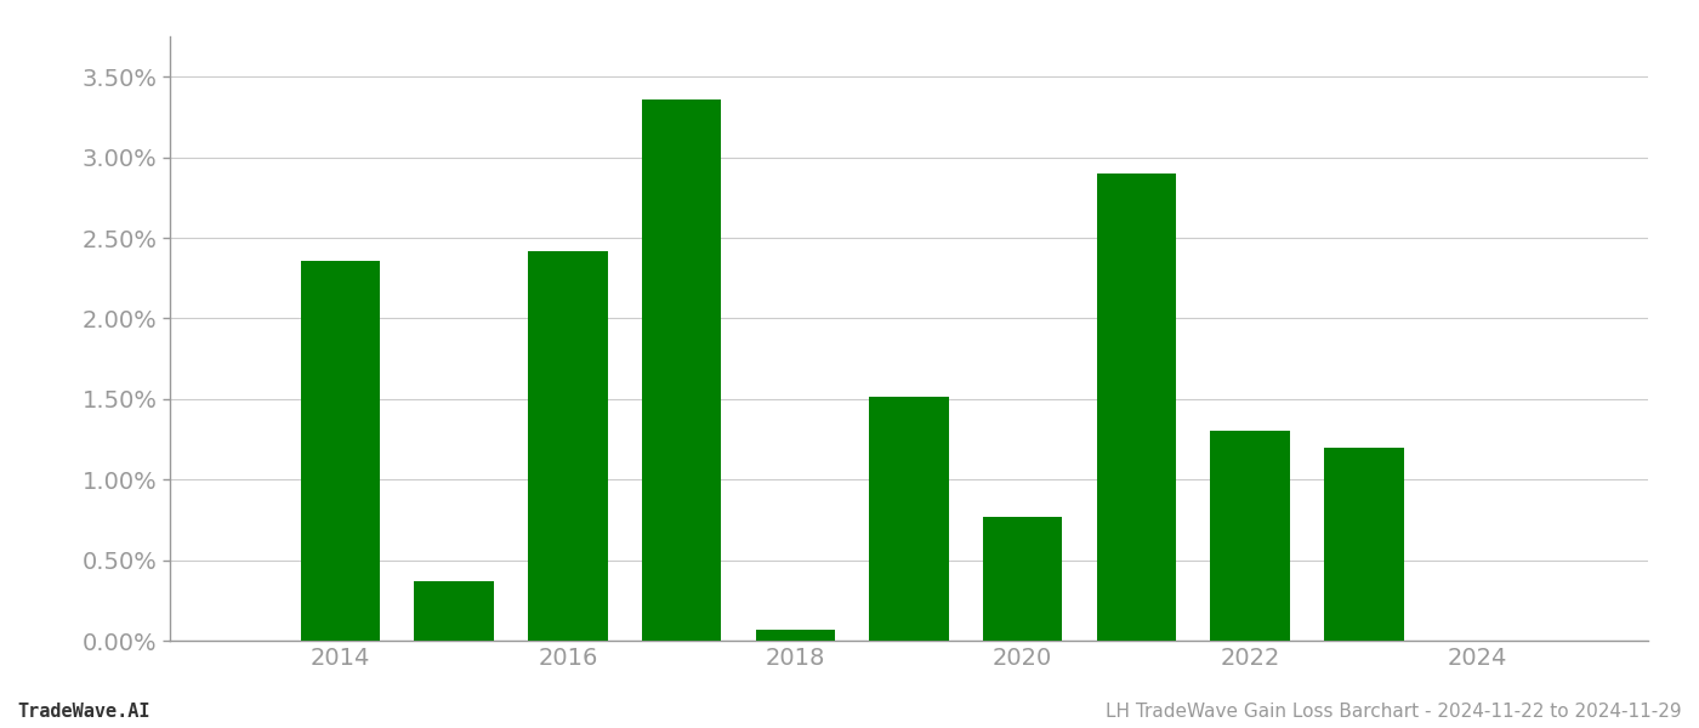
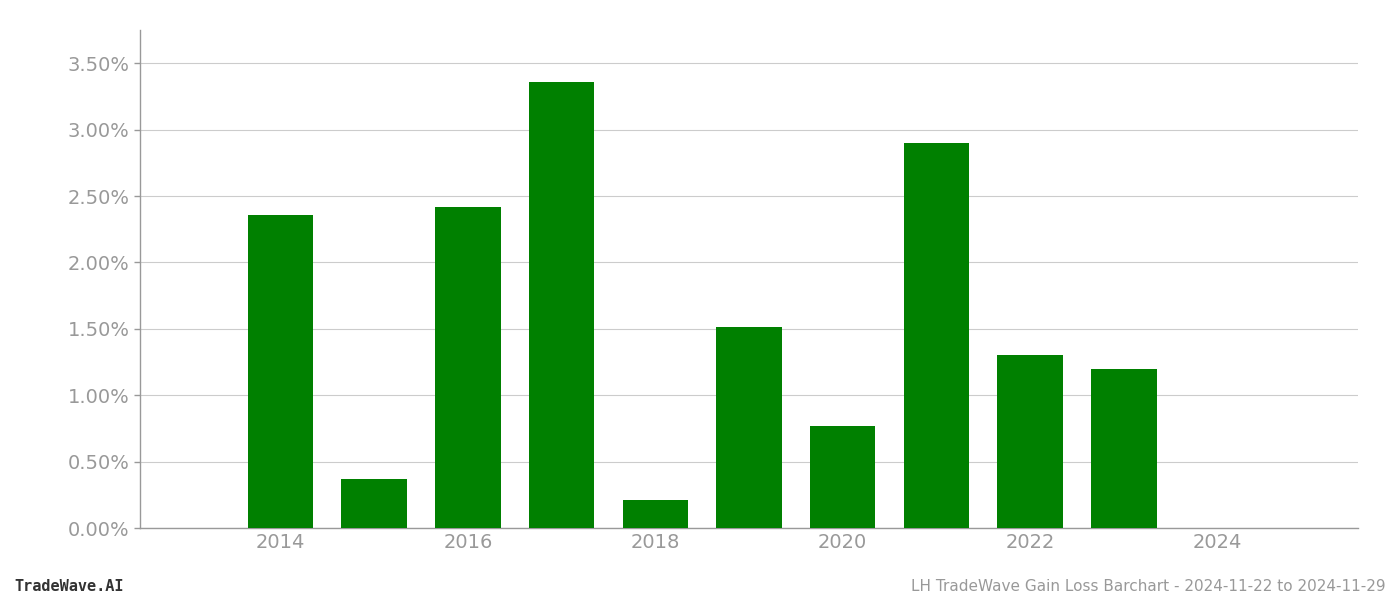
2018: 0.07% -> 0.21%
